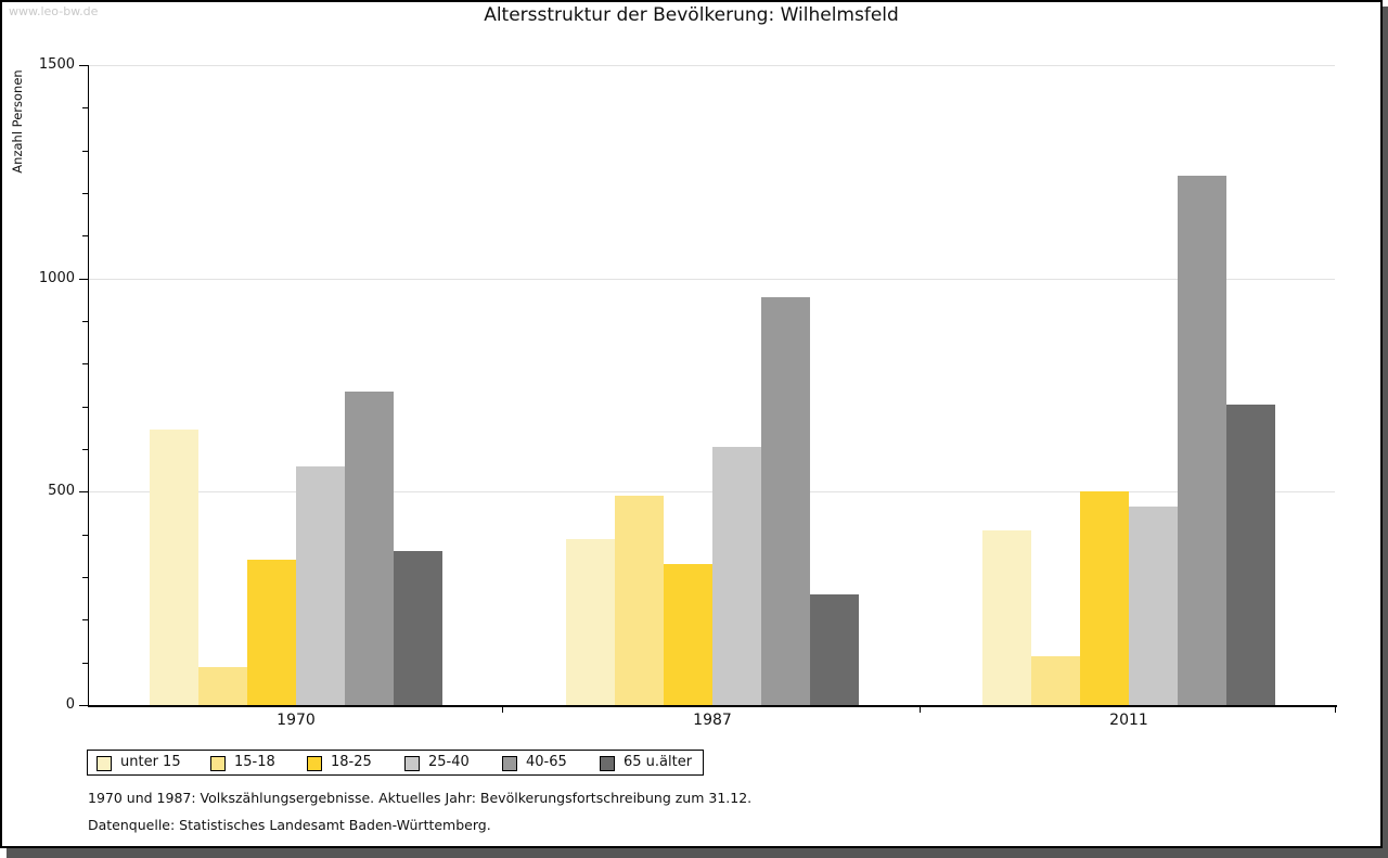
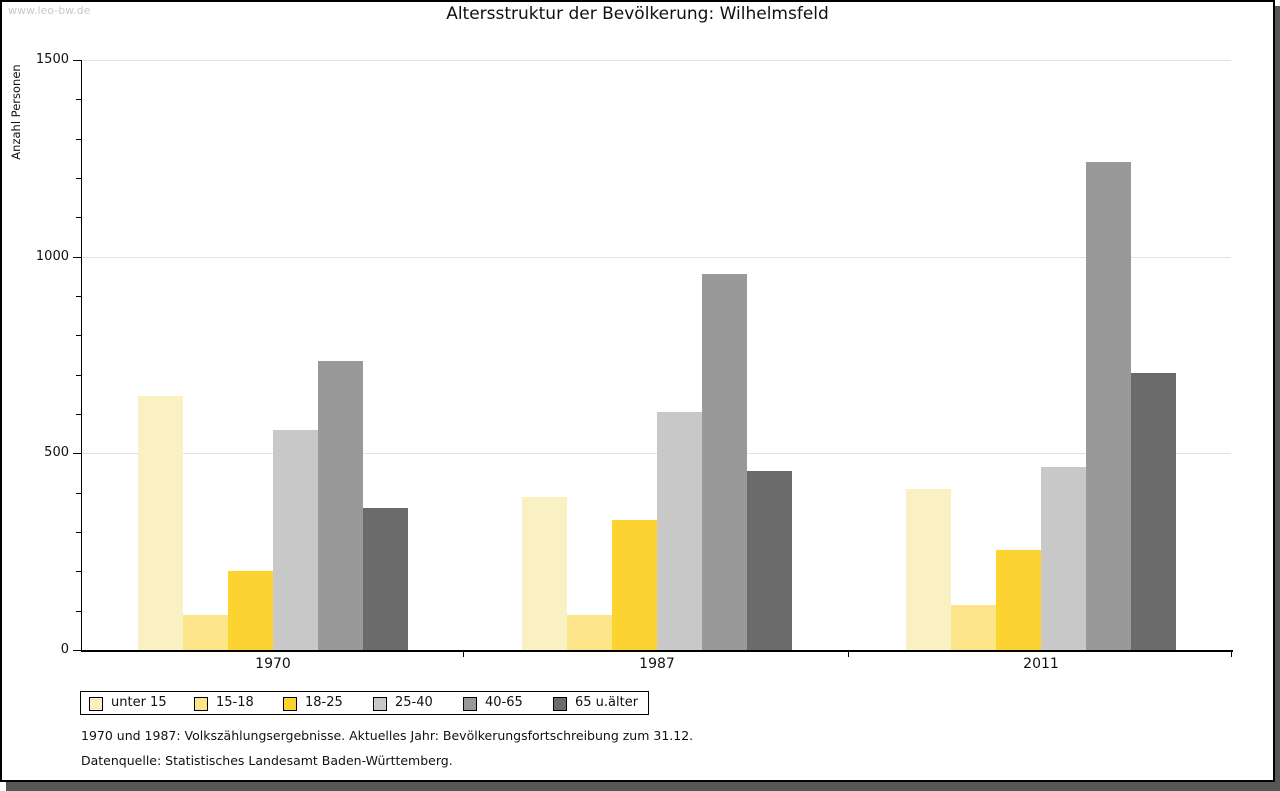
18-25/1970: 340 -> 200
15-18/1987: 490 -> 90
65 u.älter/1987: 260 -> 460
18-25/2011: 500 -> 260
